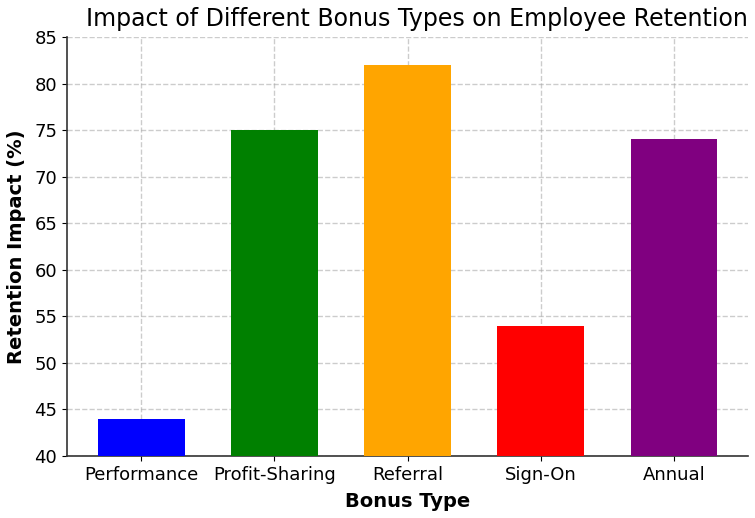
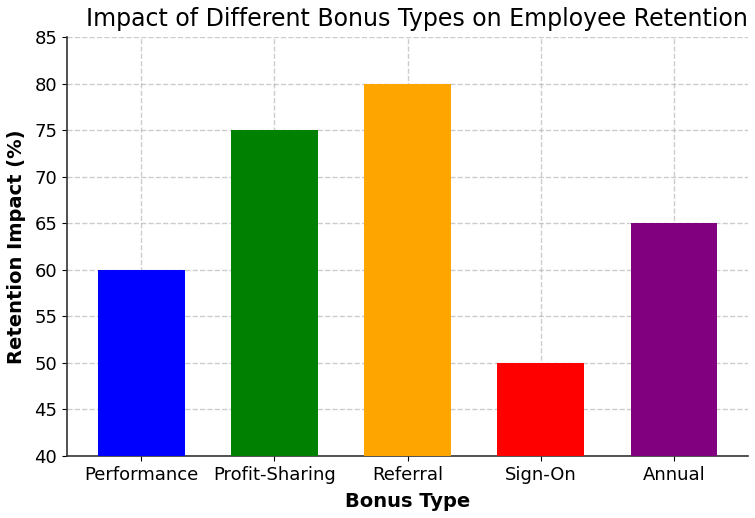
Performance: 44 -> 60
Referral: 82 -> 80
Sign-On: 54 -> 50
Annual: 74 -> 65
